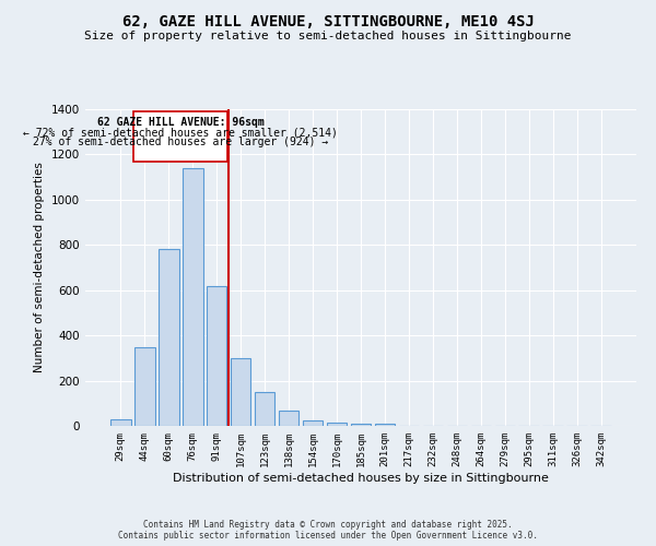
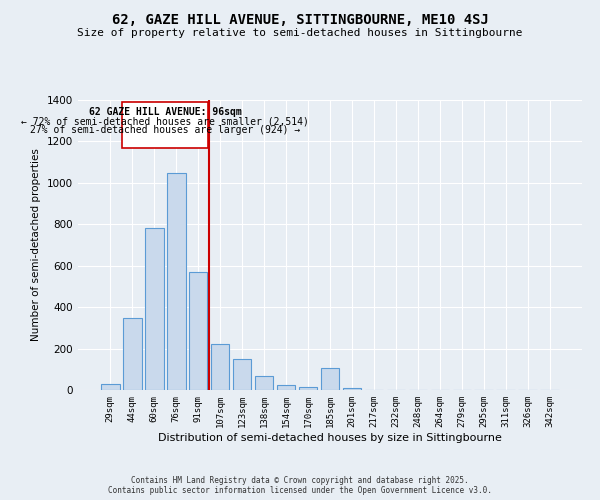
76sqm: 1140 -> 1050
91sqm: 620 -> 570
107sqm: 300 -> 220
185sqm: 12 -> 105
